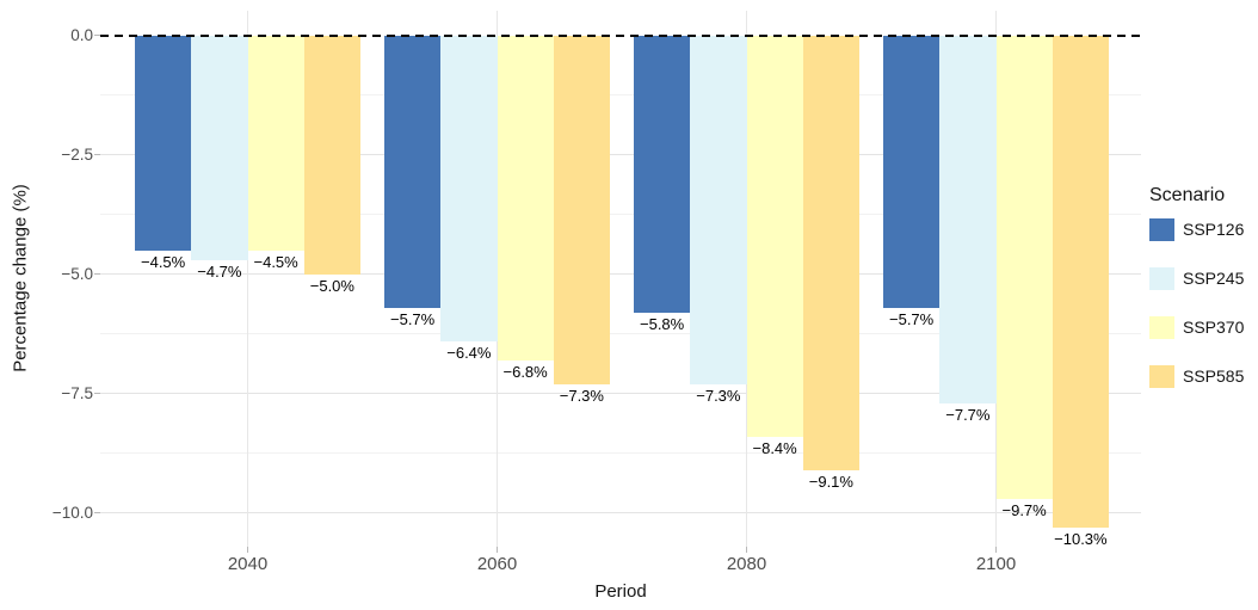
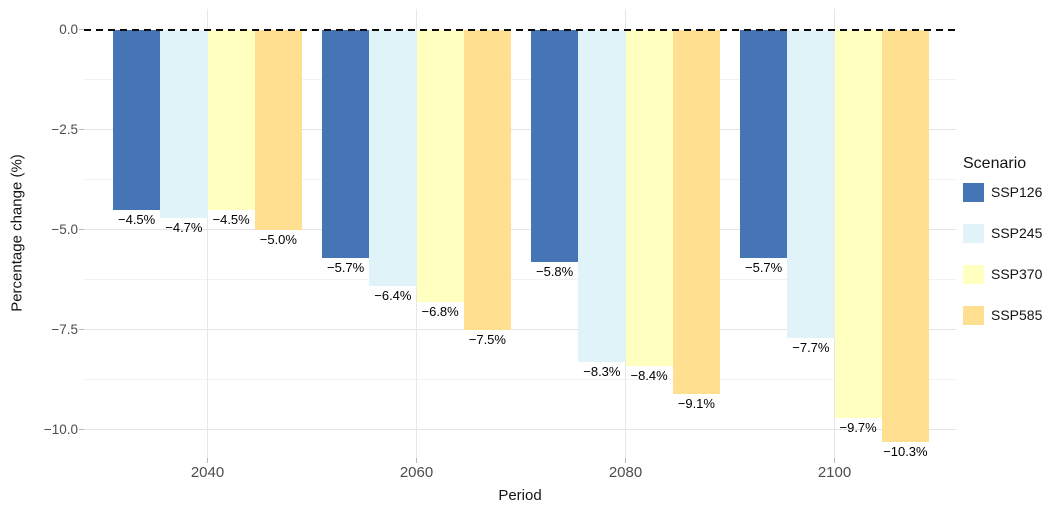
SSP585/2060: −7.3% -> −7.5%
SSP245/2080: −7.3% -> −8.3%
